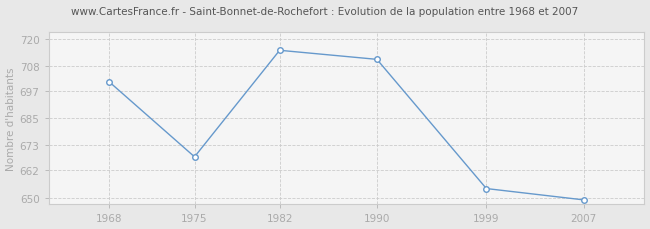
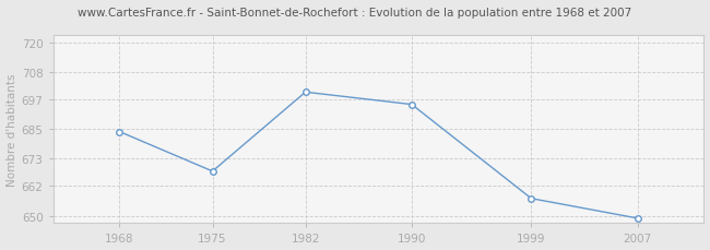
1968: 701 -> 684
1982: 715 -> 700
1990: 711 -> 695
1999: 654 -> 657
